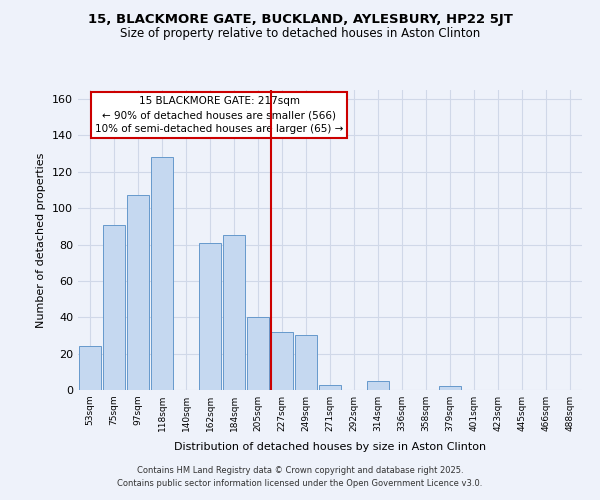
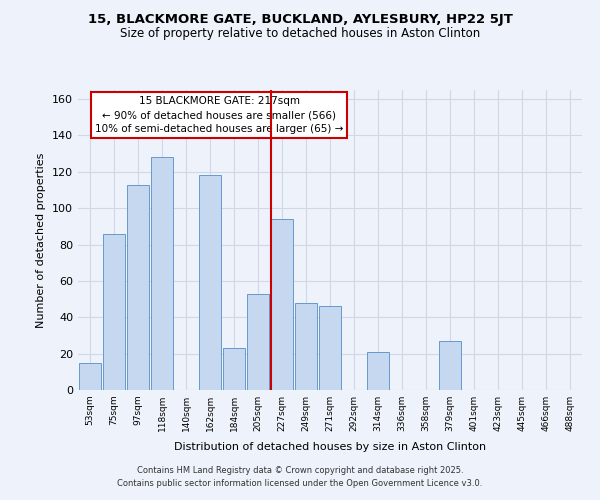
53sqm: 24 -> 15
75sqm: 91 -> 86
97sqm: 107 -> 113
162sqm: 81 -> 118
184sqm: 85 -> 23
205sqm: 40 -> 53
227sqm: 32 -> 94
249sqm: 30 -> 48
271sqm: 3 -> 46
314sqm: 5 -> 21
379sqm: 2 -> 27
